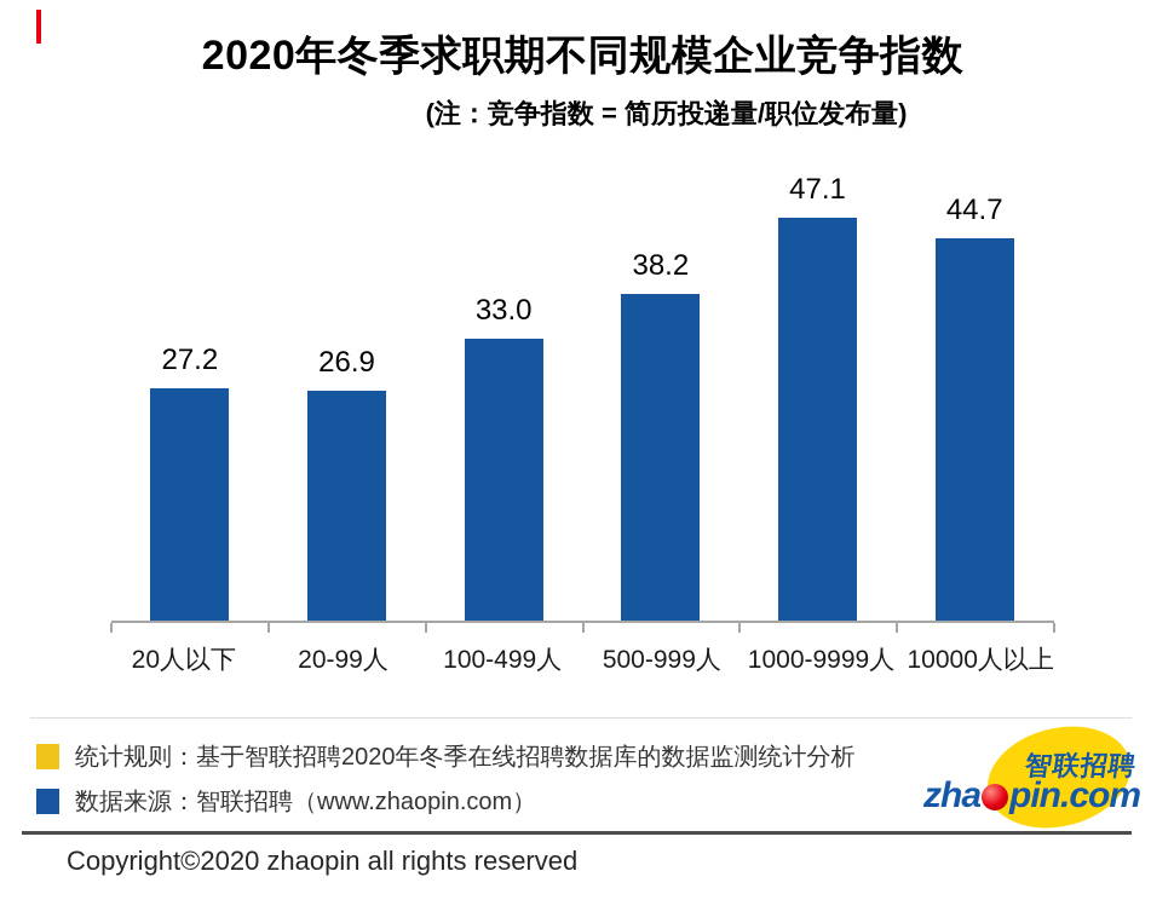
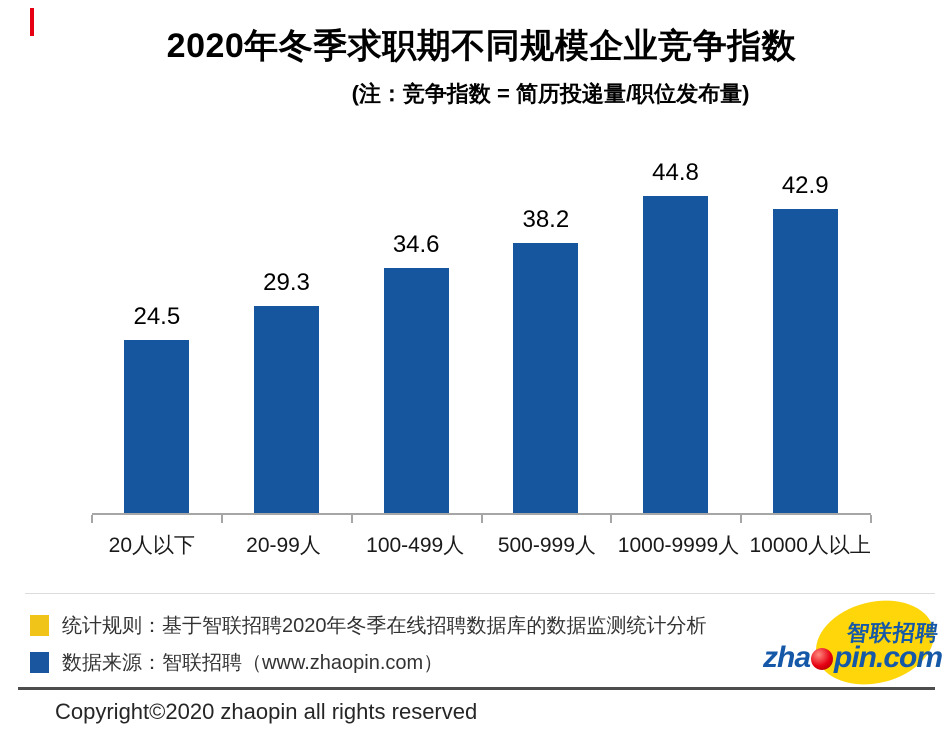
20人以下: 27.2 -> 24.5
20-99人: 26.9 -> 29.3
100-499人: 33.0 -> 34.6
1000-9999人: 47.1 -> 44.8
10000人以上: 44.7 -> 42.9
